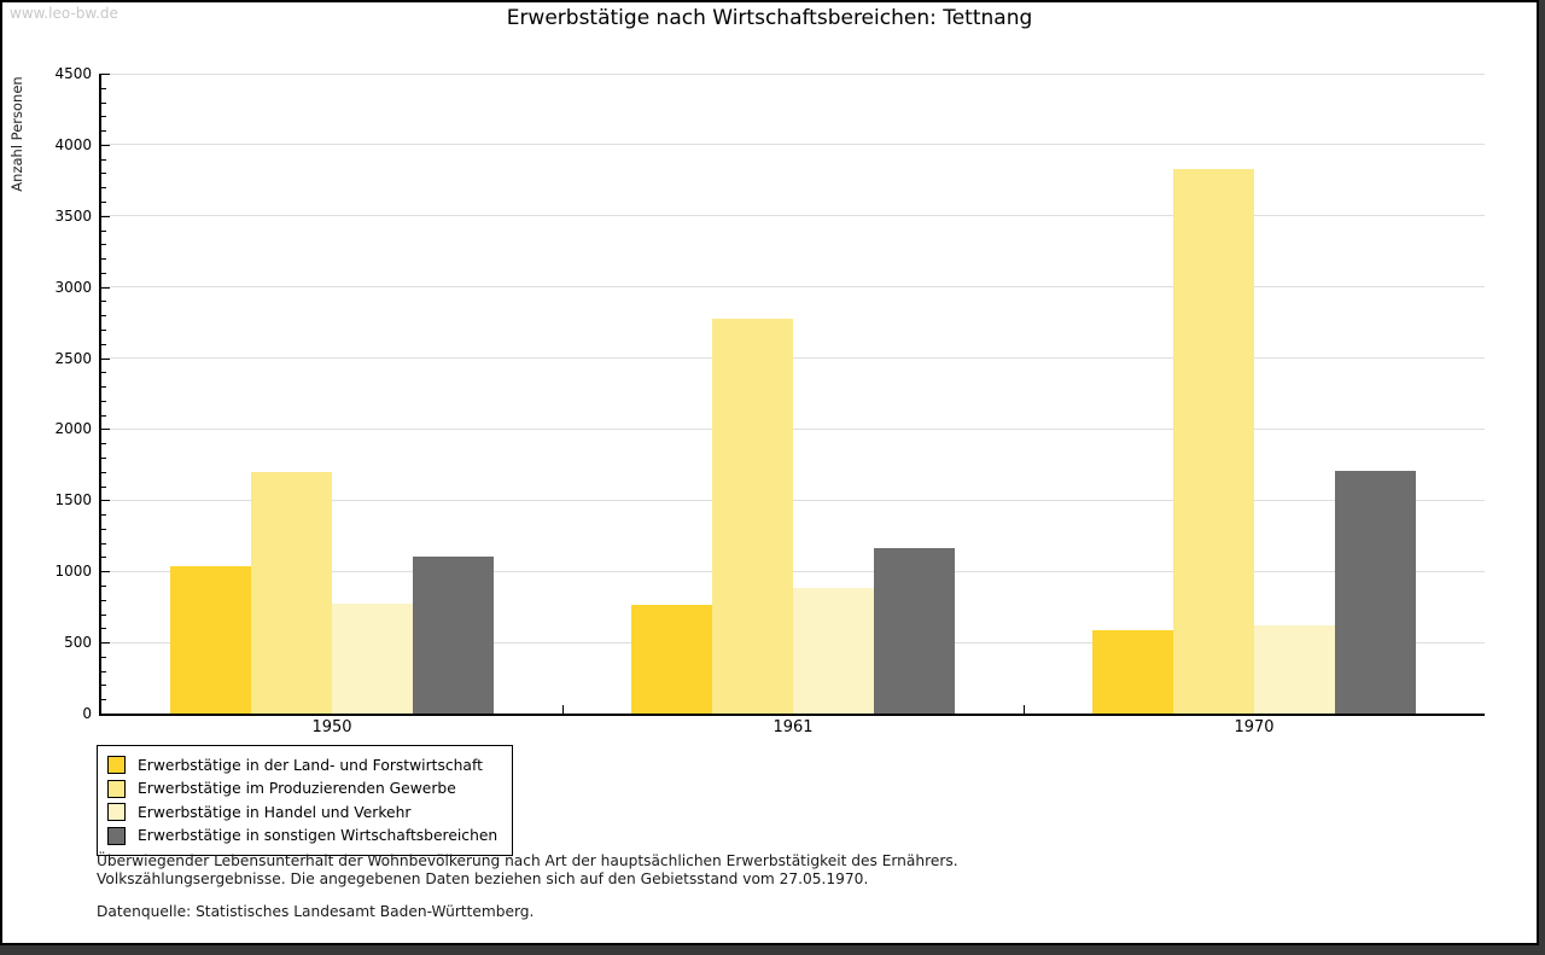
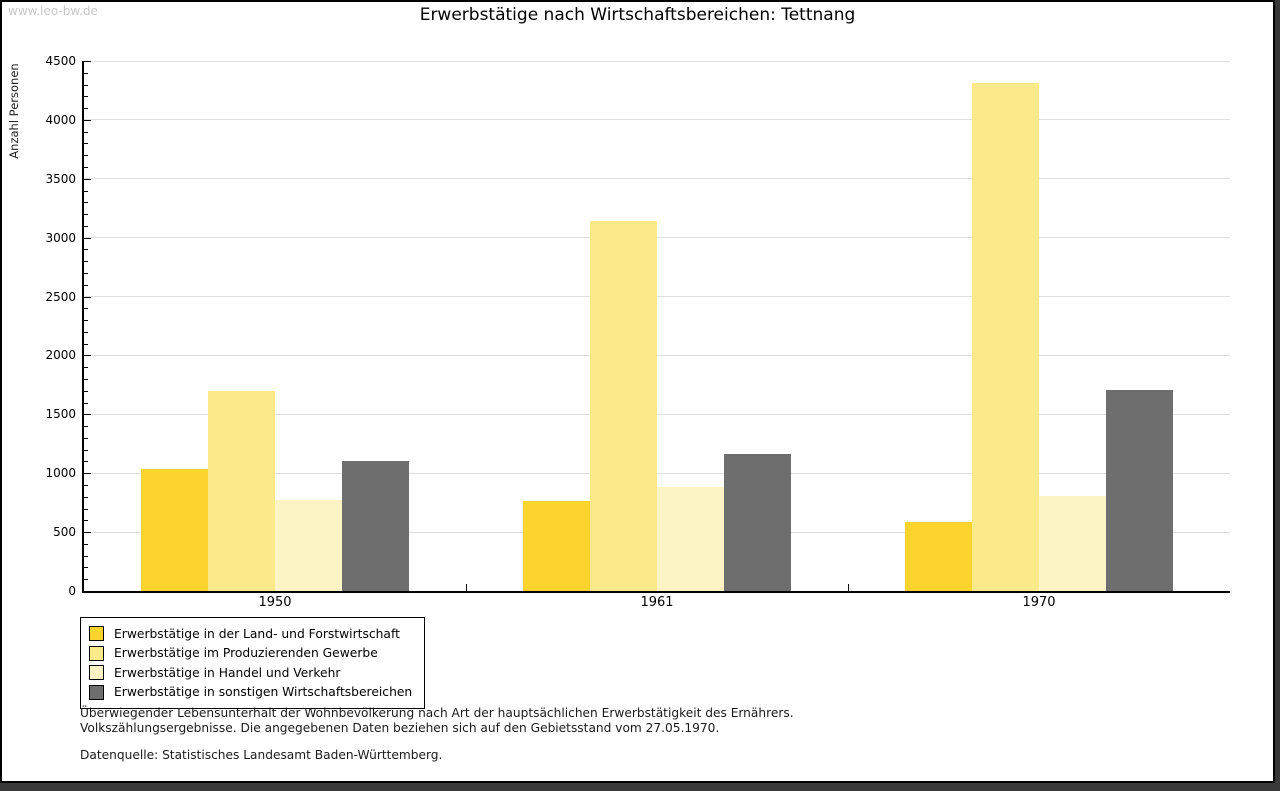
Erwerbstätige im Produzierenden Gewerbe/1961: 2780 -> 3140
Erwerbstätige im Produzierenden Gewerbe/1970: 3830 -> 4310
Erwerbstätige in Handel und Verkehr/1970: 620 -> 810
